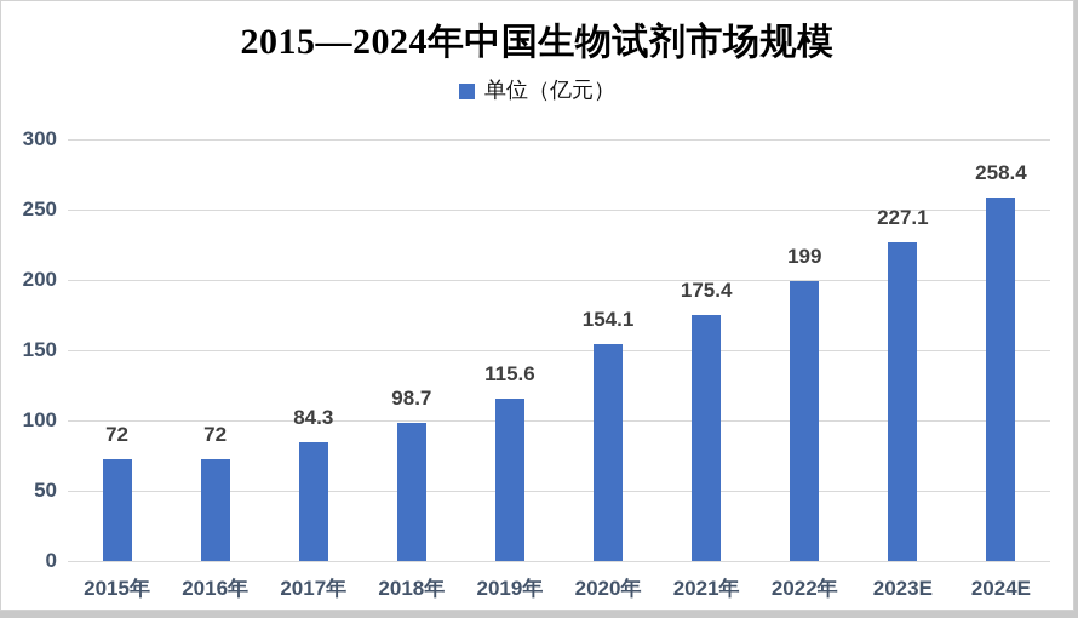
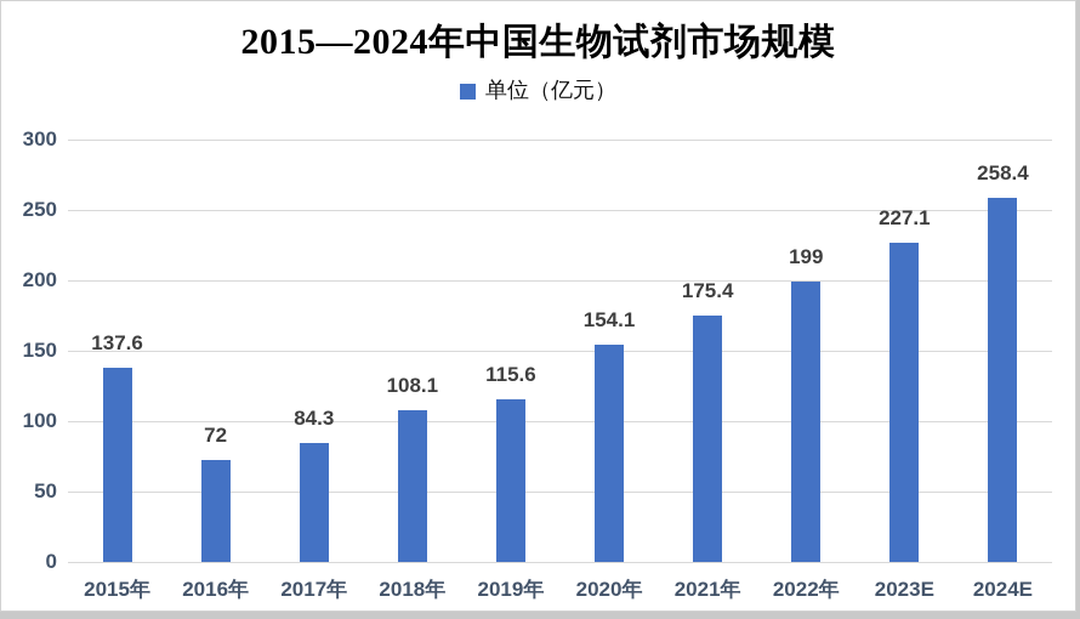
2015年: 72 -> 137.6
2018年: 98.7 -> 108.1
